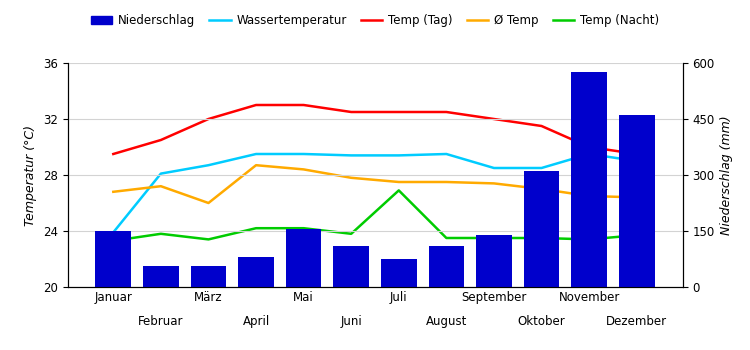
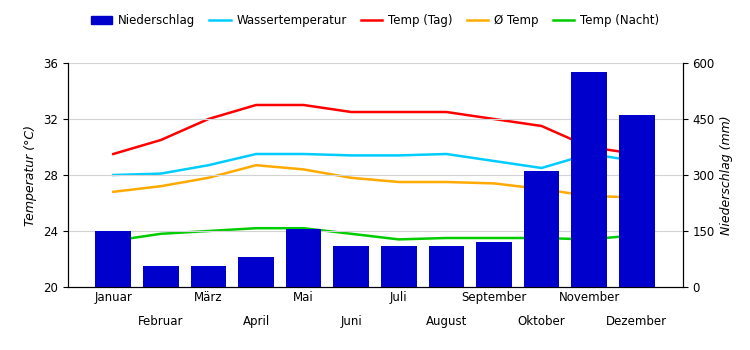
Wassertemperatur/Januar: 23.9 -> 28.0
Ø Temp/März: 26.0 -> 27.8
Temp (Nacht)/März: 23.4 -> 24.0
Niederschlag/Juli: 75 -> 110
Temp (Nacht)/Juli: 26.9 -> 23.4
Niederschlag/September: 140 -> 120
Wassertemperatur/September: 28.5 -> 29.0
